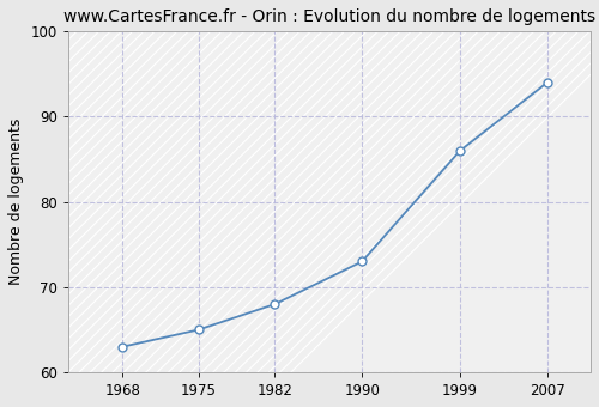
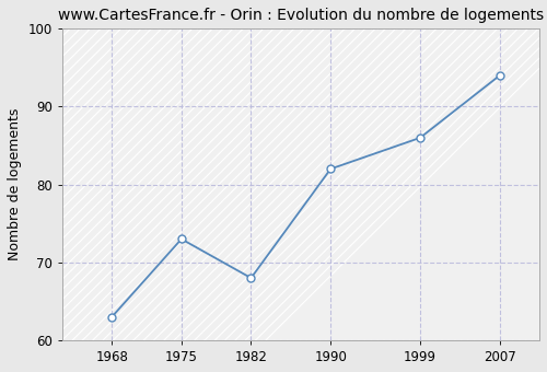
1975: 65 -> 73
1990: 73 -> 82
